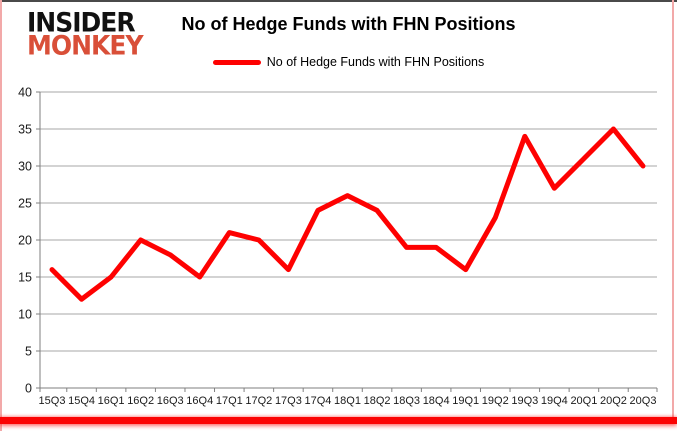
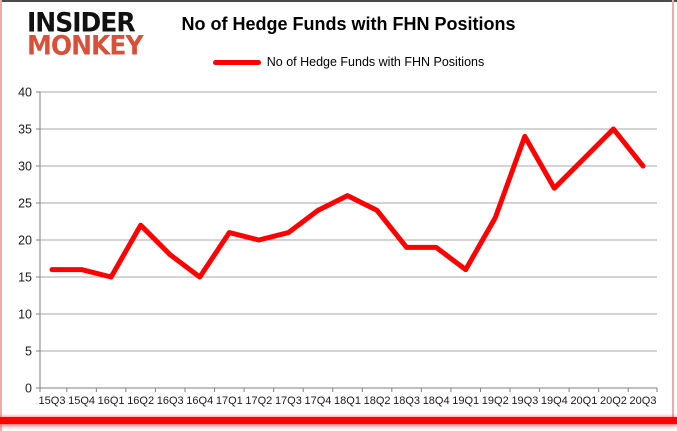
15Q4: 12 -> 16
16Q2: 20 -> 22
17Q3: 16 -> 21
